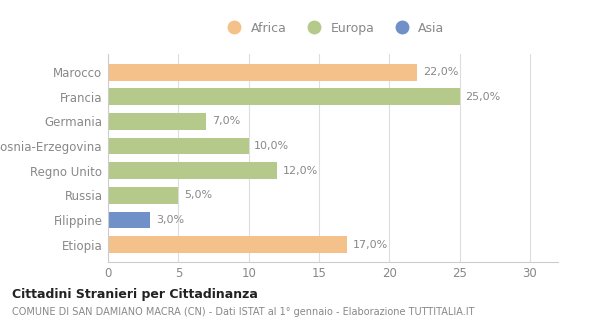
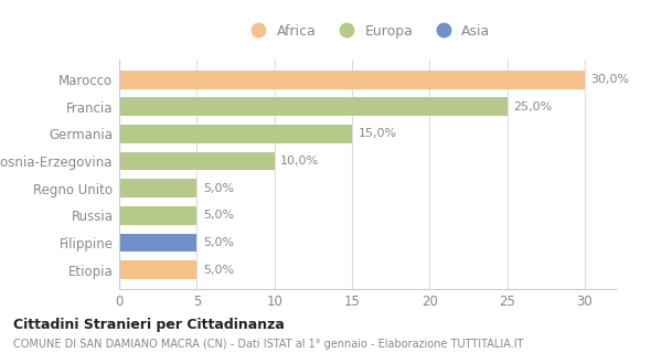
Marocco: 22,0% -> 30,0%
Germania: 7,0% -> 15,0%
Regno Unito: 12,0% -> 5,0%
Filippine: 3,0% -> 5,0%
Etiopia: 17,0% -> 5,0%
